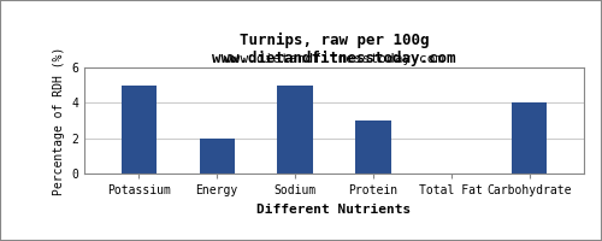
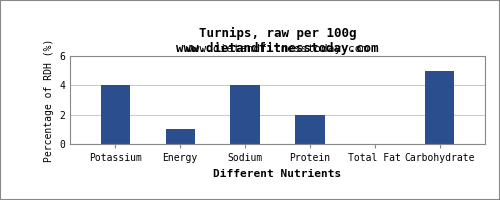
Potassium: 5 -> 4
Energy: 2 -> 1
Sodium: 5 -> 4
Protein: 3 -> 2
Carbohydrate: 4 -> 5
